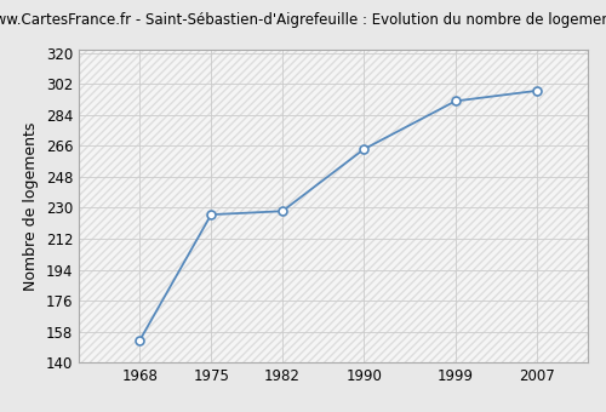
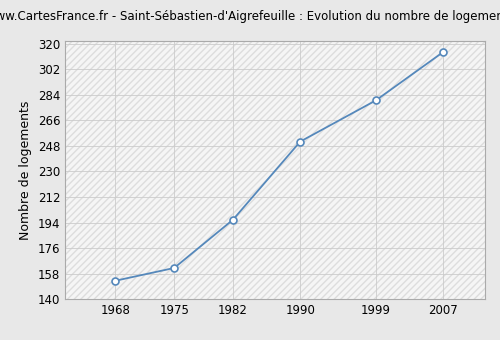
1975: 226 -> 162
1982: 228 -> 196
1990: 264 -> 251
1999: 292 -> 280
2007: 298 -> 314
